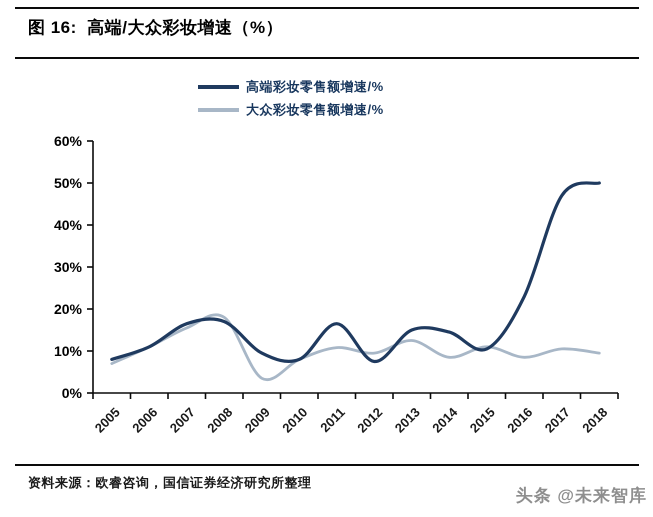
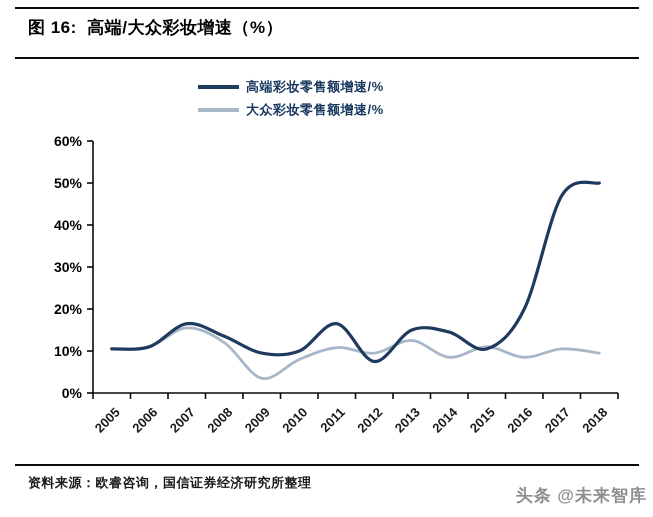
高端彩妆零售额增速/%/2005: 8% -> 10%
大众彩妆零售额增速/%/2005: 7% -> 10%
高端彩妆零售额增速/%/2008: 17% -> 14%
大众彩妆零售额增速/%/2008: 18% -> 12%
高端彩妆零售额增速/%/2010: 8% -> 10%
高端彩妆零售额增速/%/2016: 23% -> 20%
